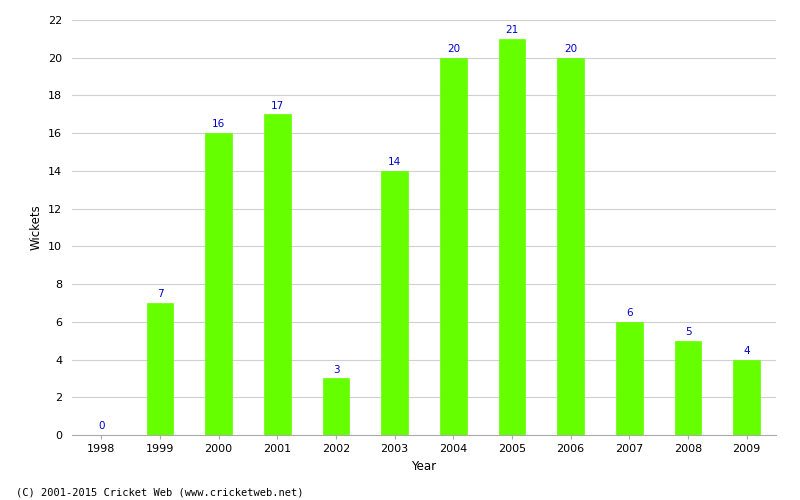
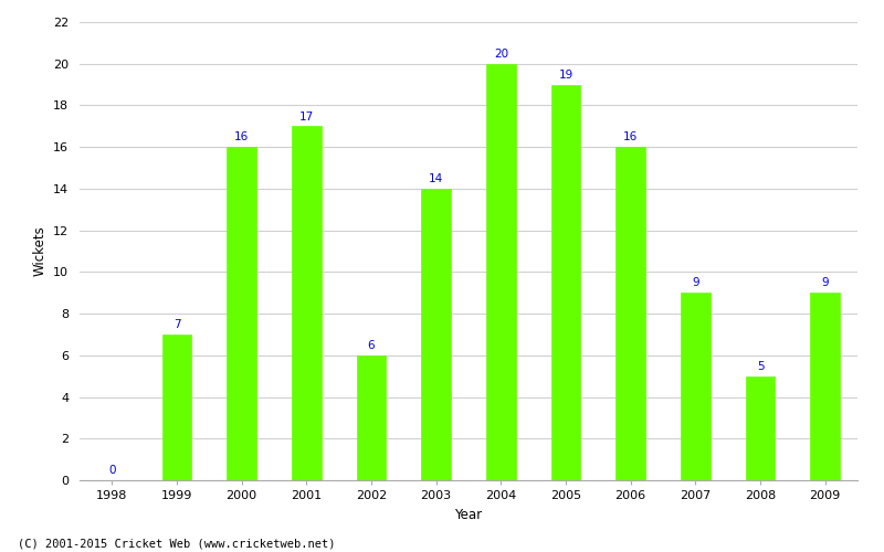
2002: 3 -> 6
2005: 21 -> 19
2006: 20 -> 16
2007: 6 -> 9
2009: 4 -> 9
